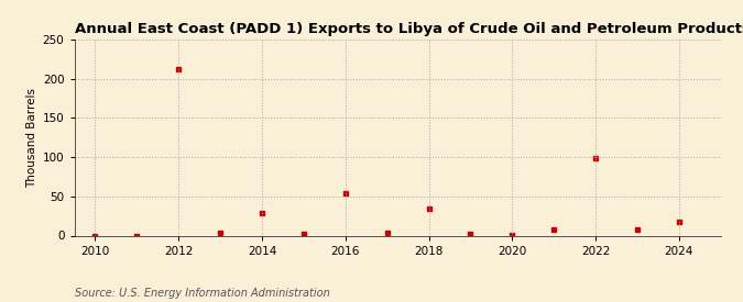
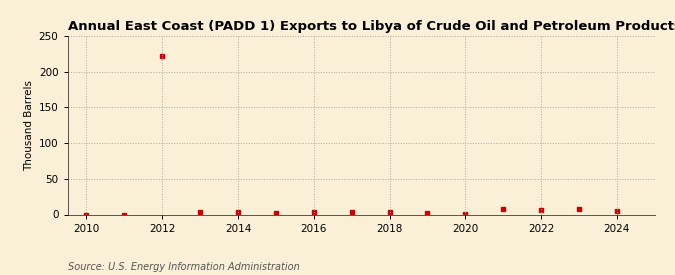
2012: 212 -> 221
2014: 28 -> 3
2016: 54 -> 3
2018: 34 -> 3
2022: 98 -> 6
2024: 18 -> 5
